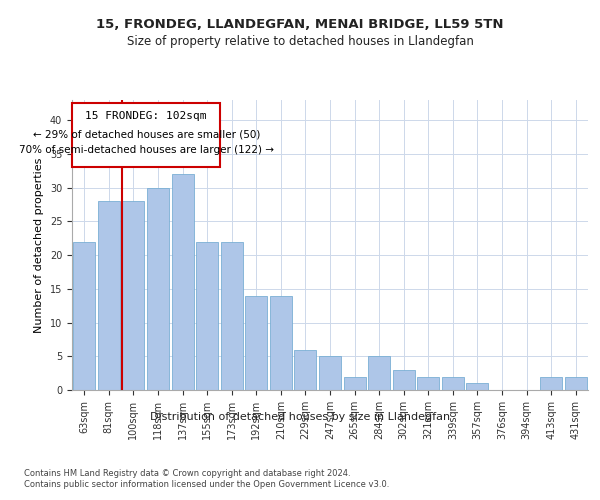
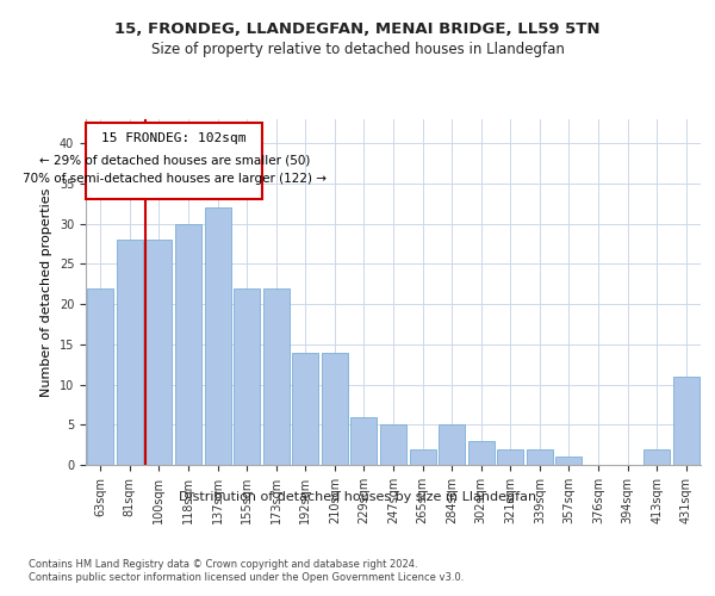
431sqm: 2 -> 11
